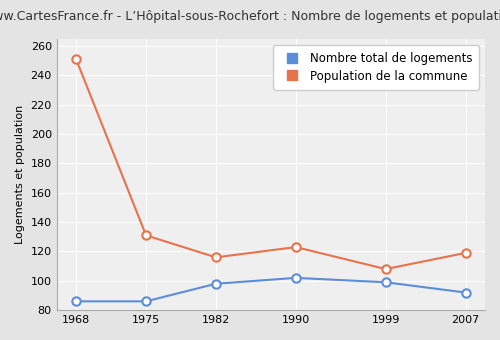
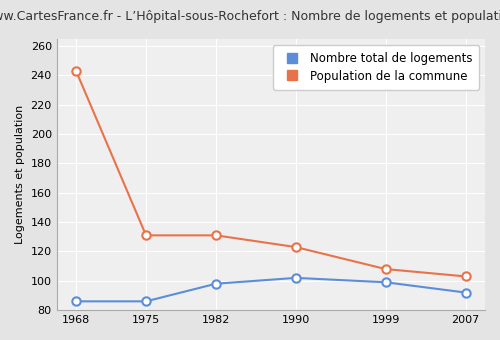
Population de la commune/1968: 251 -> 243
Population de la commune/1982: 116 -> 131
Population de la commune/2007: 119 -> 103
